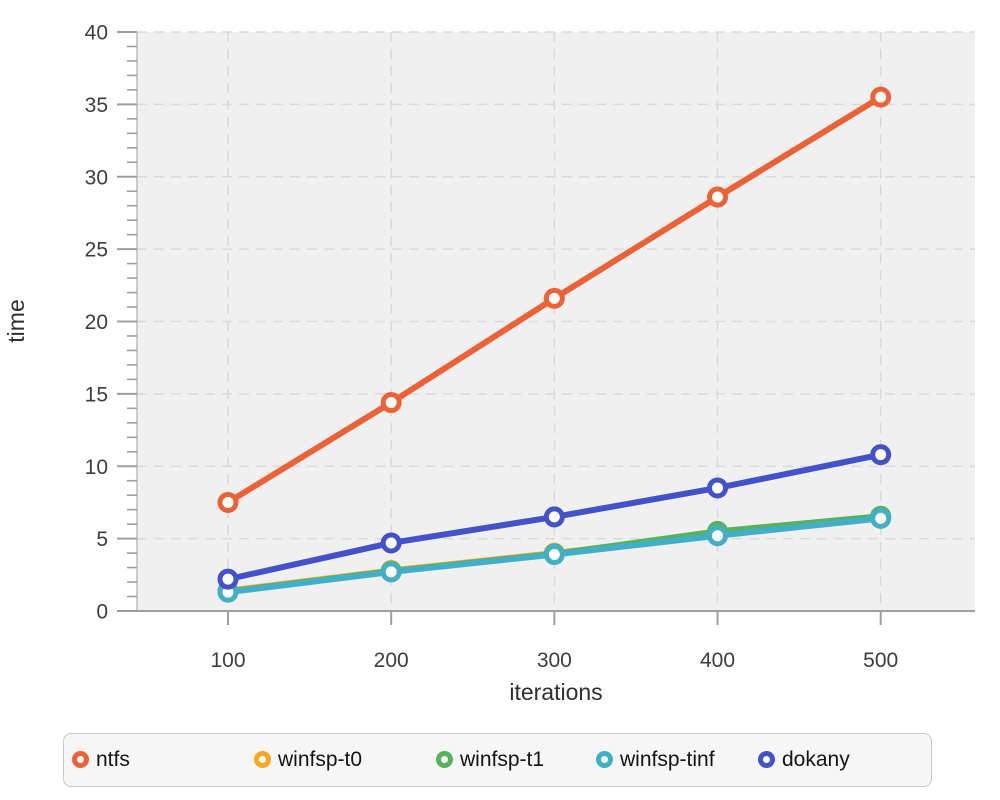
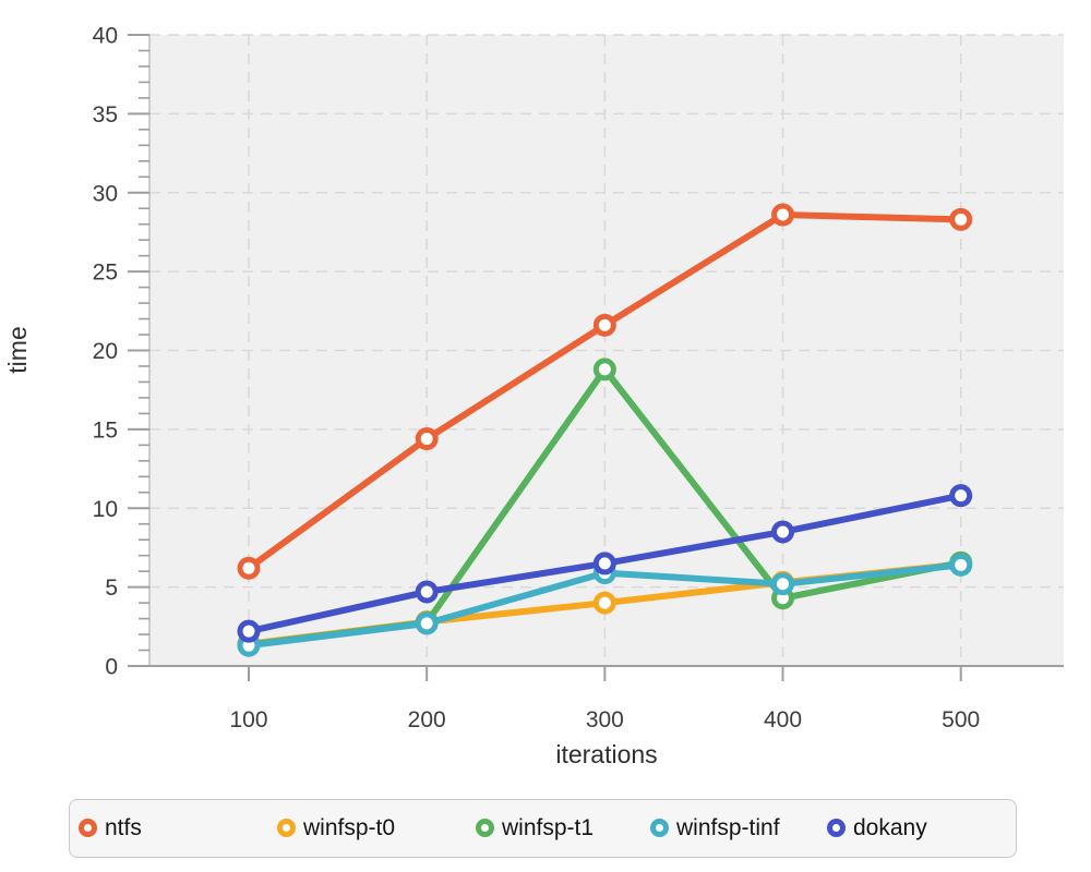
ntfs/100: 7.5 -> 6.2
winfsp-t1/300: 4.0 -> 18.8
winfsp-tinf/300: 3.9 -> 5.9
winfsp-t1/400: 5.5 -> 4.3
ntfs/500: 35.5 -> 28.3
